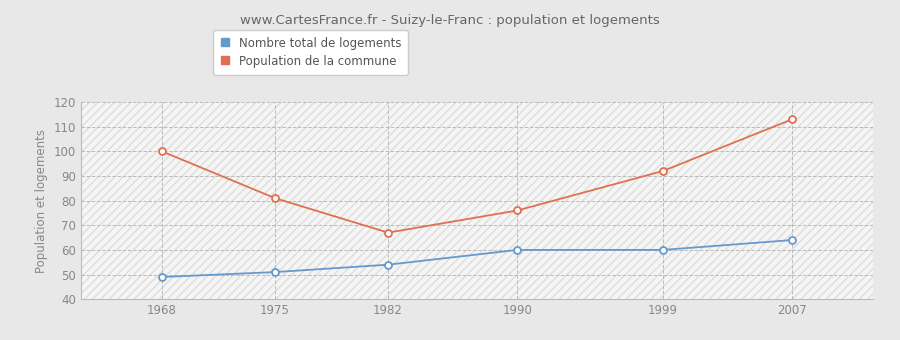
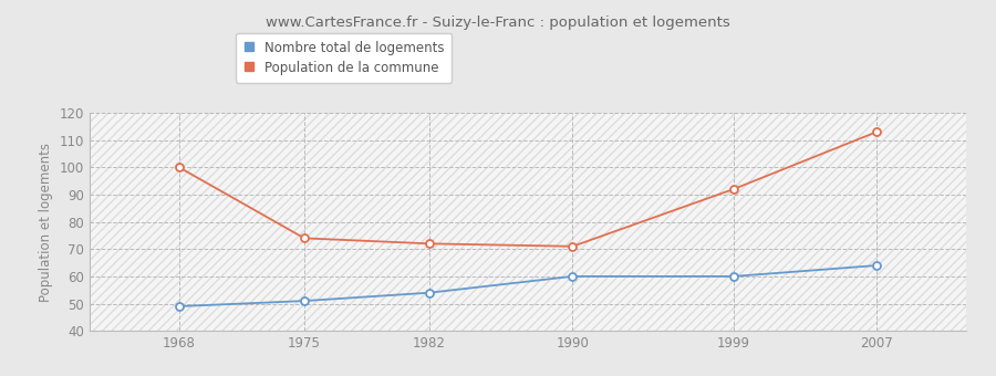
Population de la commune/1975: 81 -> 74
Population de la commune/1982: 67 -> 72
Population de la commune/1990: 76 -> 71
